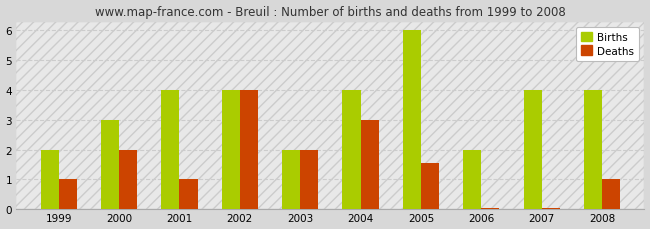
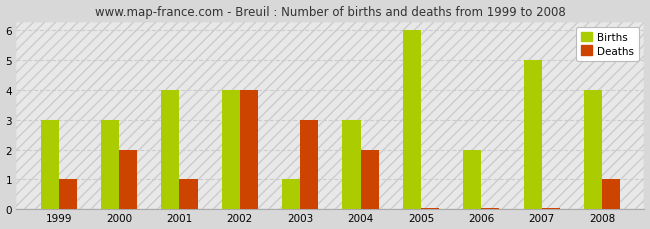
Births/1999: 2 -> 3
Births/2003: 2 -> 1
Deaths/2003: 2.00 -> 3.00
Births/2004: 4 -> 3
Deaths/2004: 3.00 -> 2.00
Deaths/2005: 1.55 -> 0.05
Births/2007: 4 -> 5
